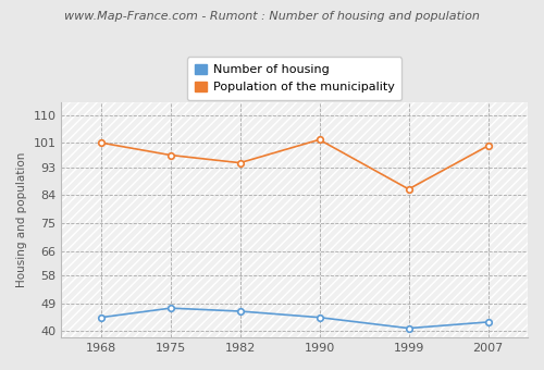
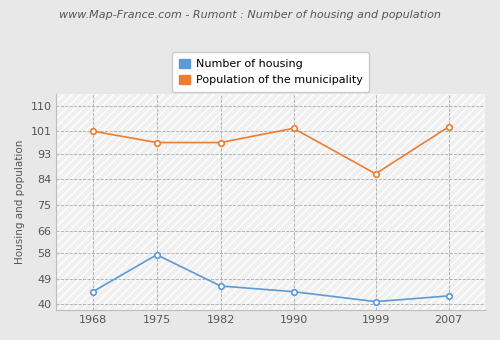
Number of housing/1975: 47.5 -> 57.5
Population of the municipality/1982: 94.5 -> 97.0
Population of the municipality/2007: 100.0 -> 102.5
